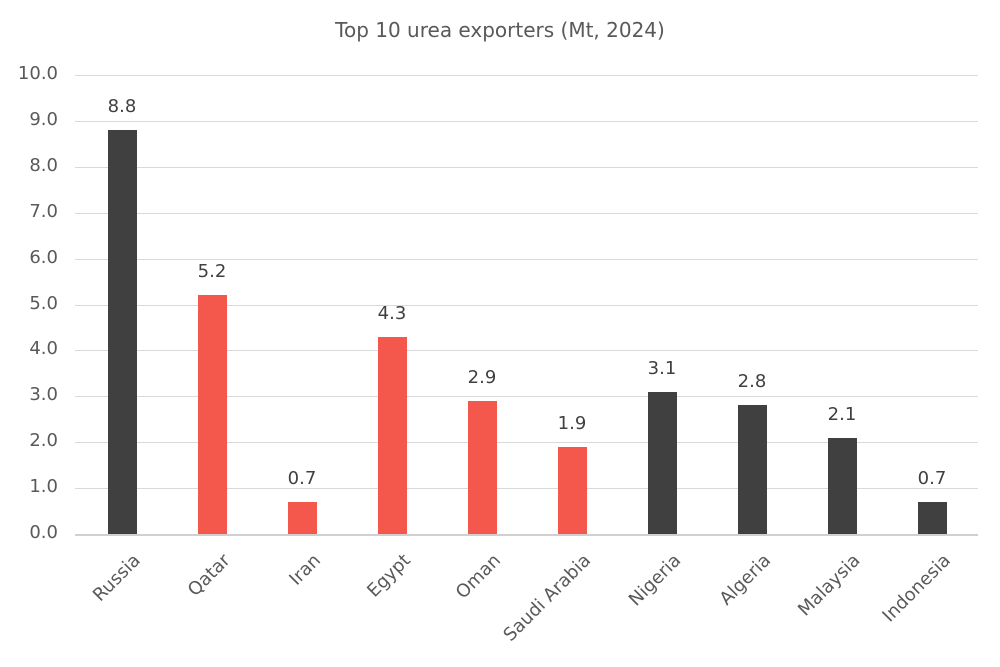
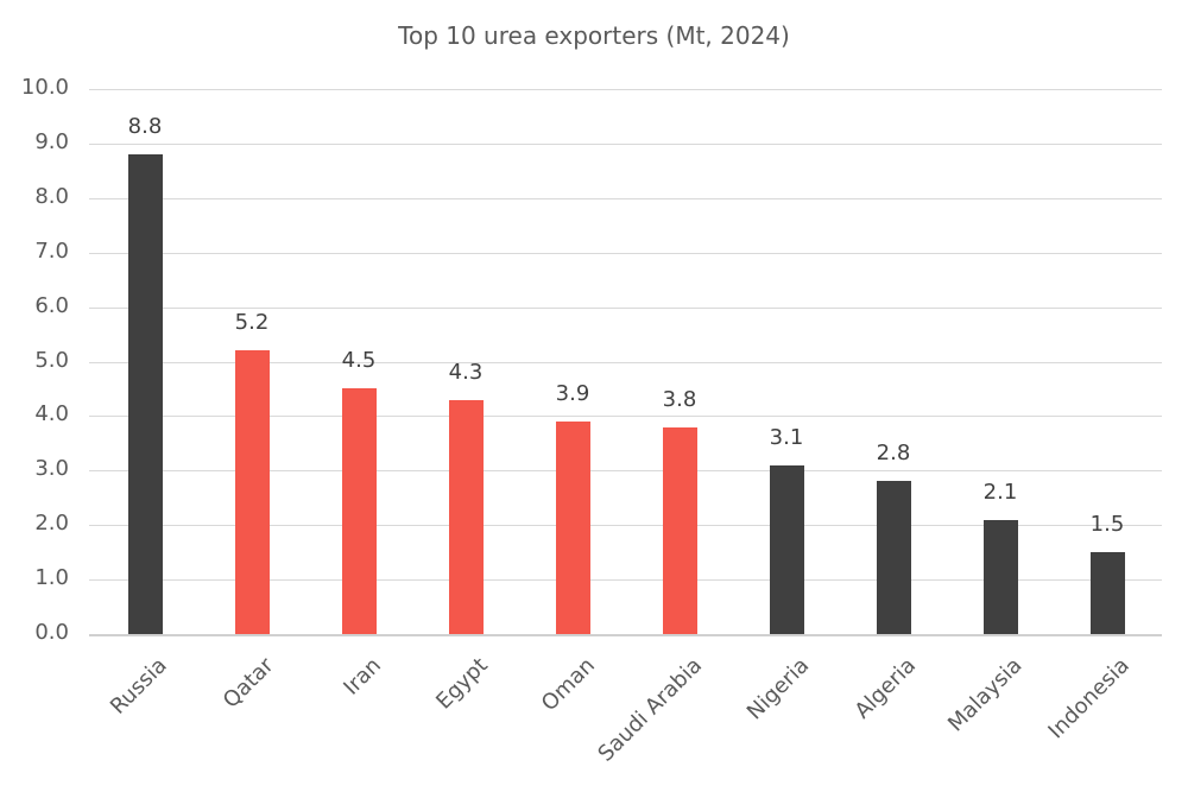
Iran: 0.7 -> 4.5
Oman: 2.9 -> 3.9
Saudi Arabia: 1.9 -> 3.8
Indonesia: 0.7 -> 1.5
